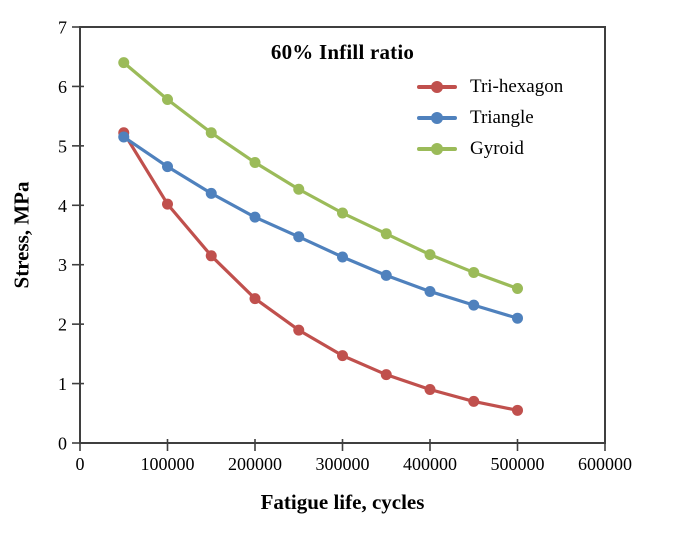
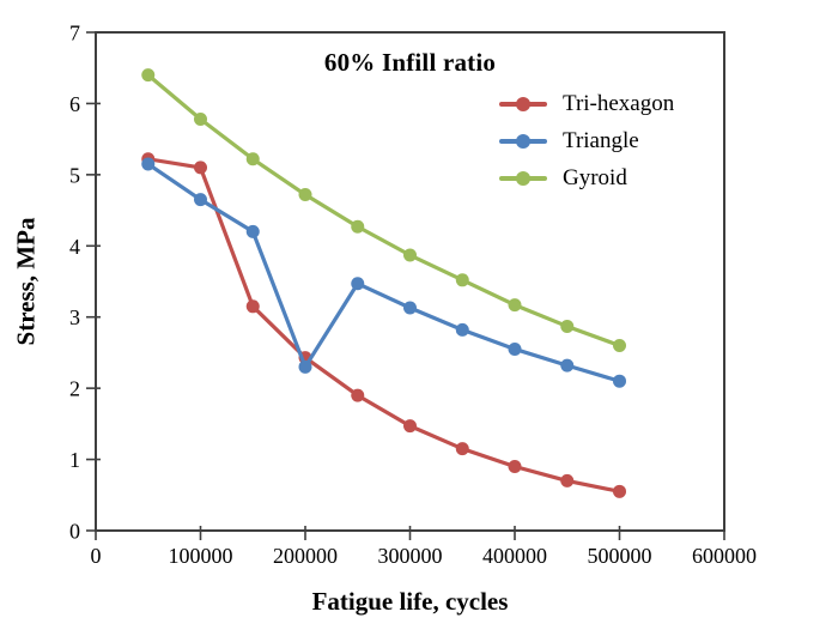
Tri-hexagon/100000: 4.0 -> 5.1
Triangle/200000: 3.8 -> 2.3
